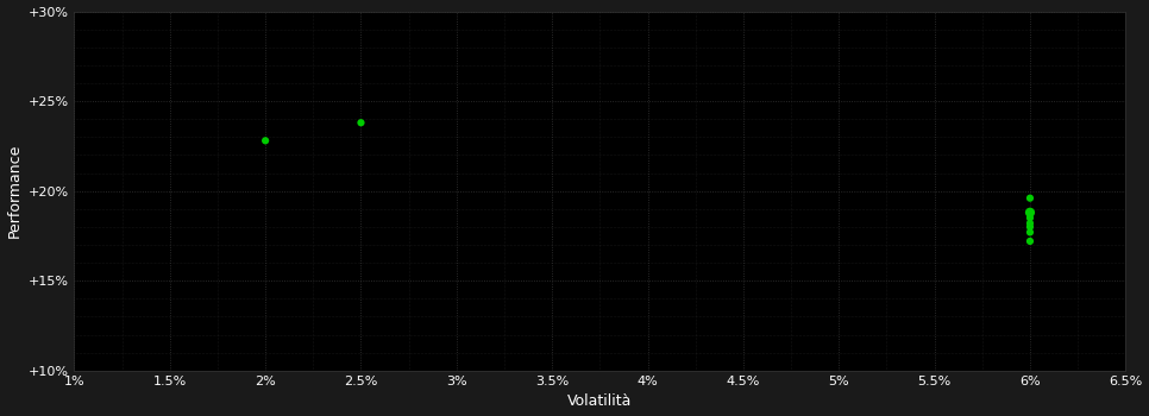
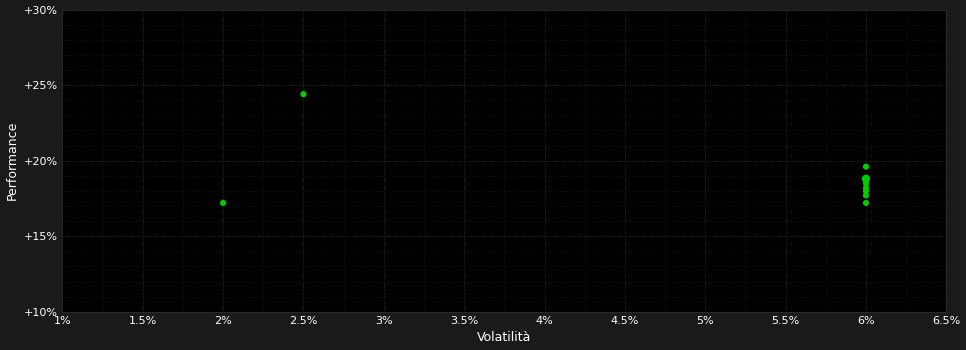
2%: 22.8% -> 17.2%
2.5%: 23.8% -> 24.4%
